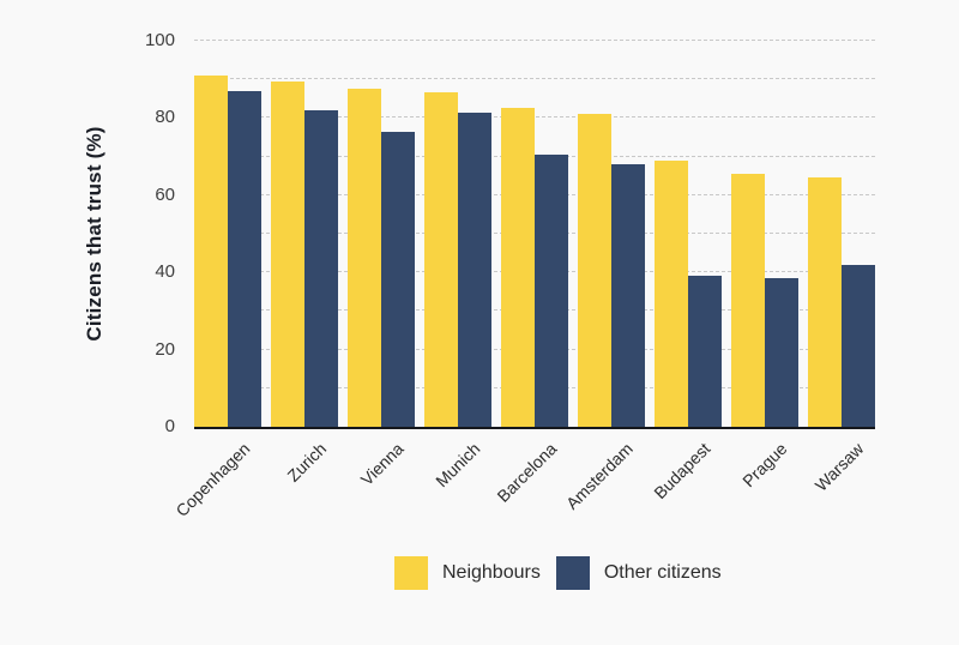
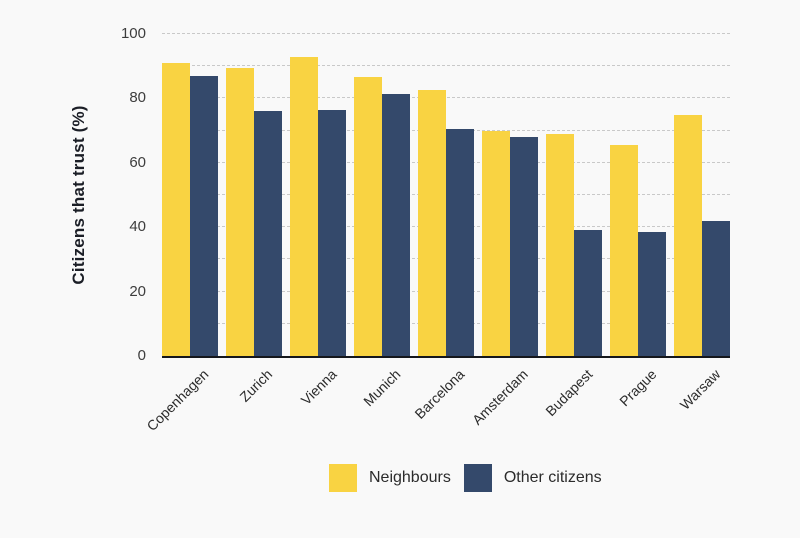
Other citizens/Zurich: 82 -> 76
Neighbours/Vienna: 88 -> 93
Neighbours/Amsterdam: 81 -> 70
Neighbours/Warsaw: 64 -> 75
